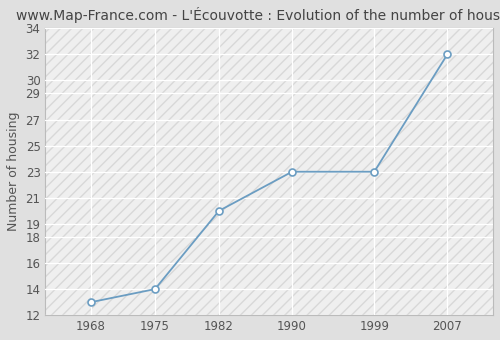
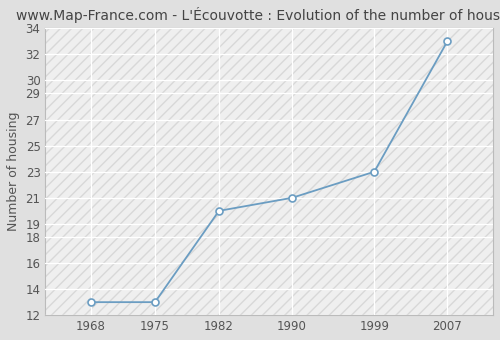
1975: 14 -> 13
1990: 23 -> 21
2007: 32 -> 33
